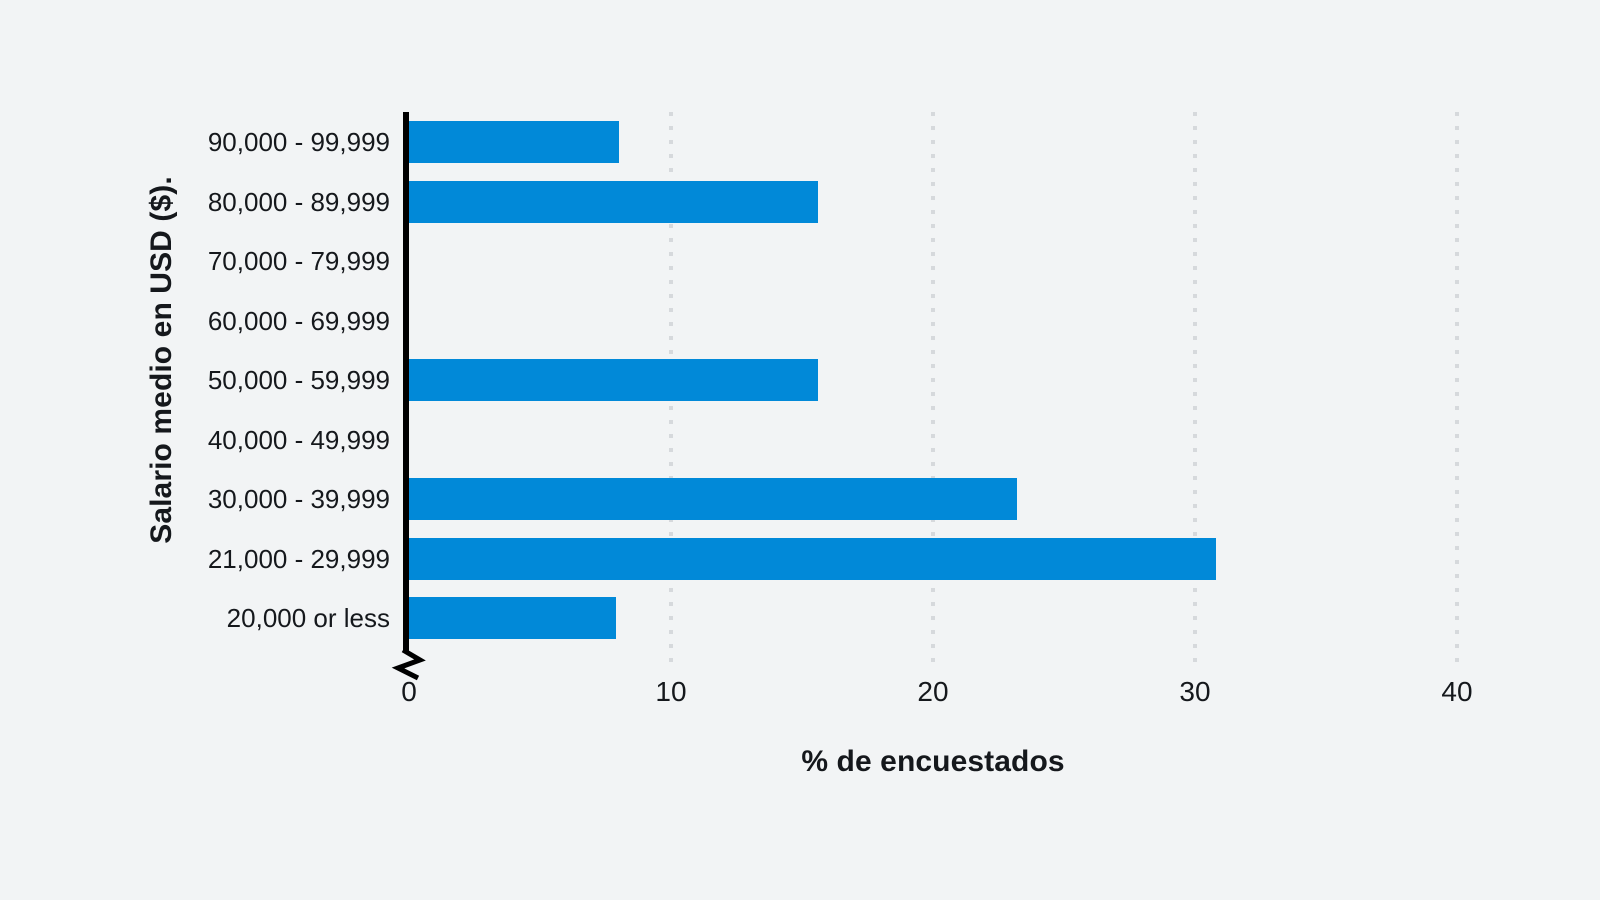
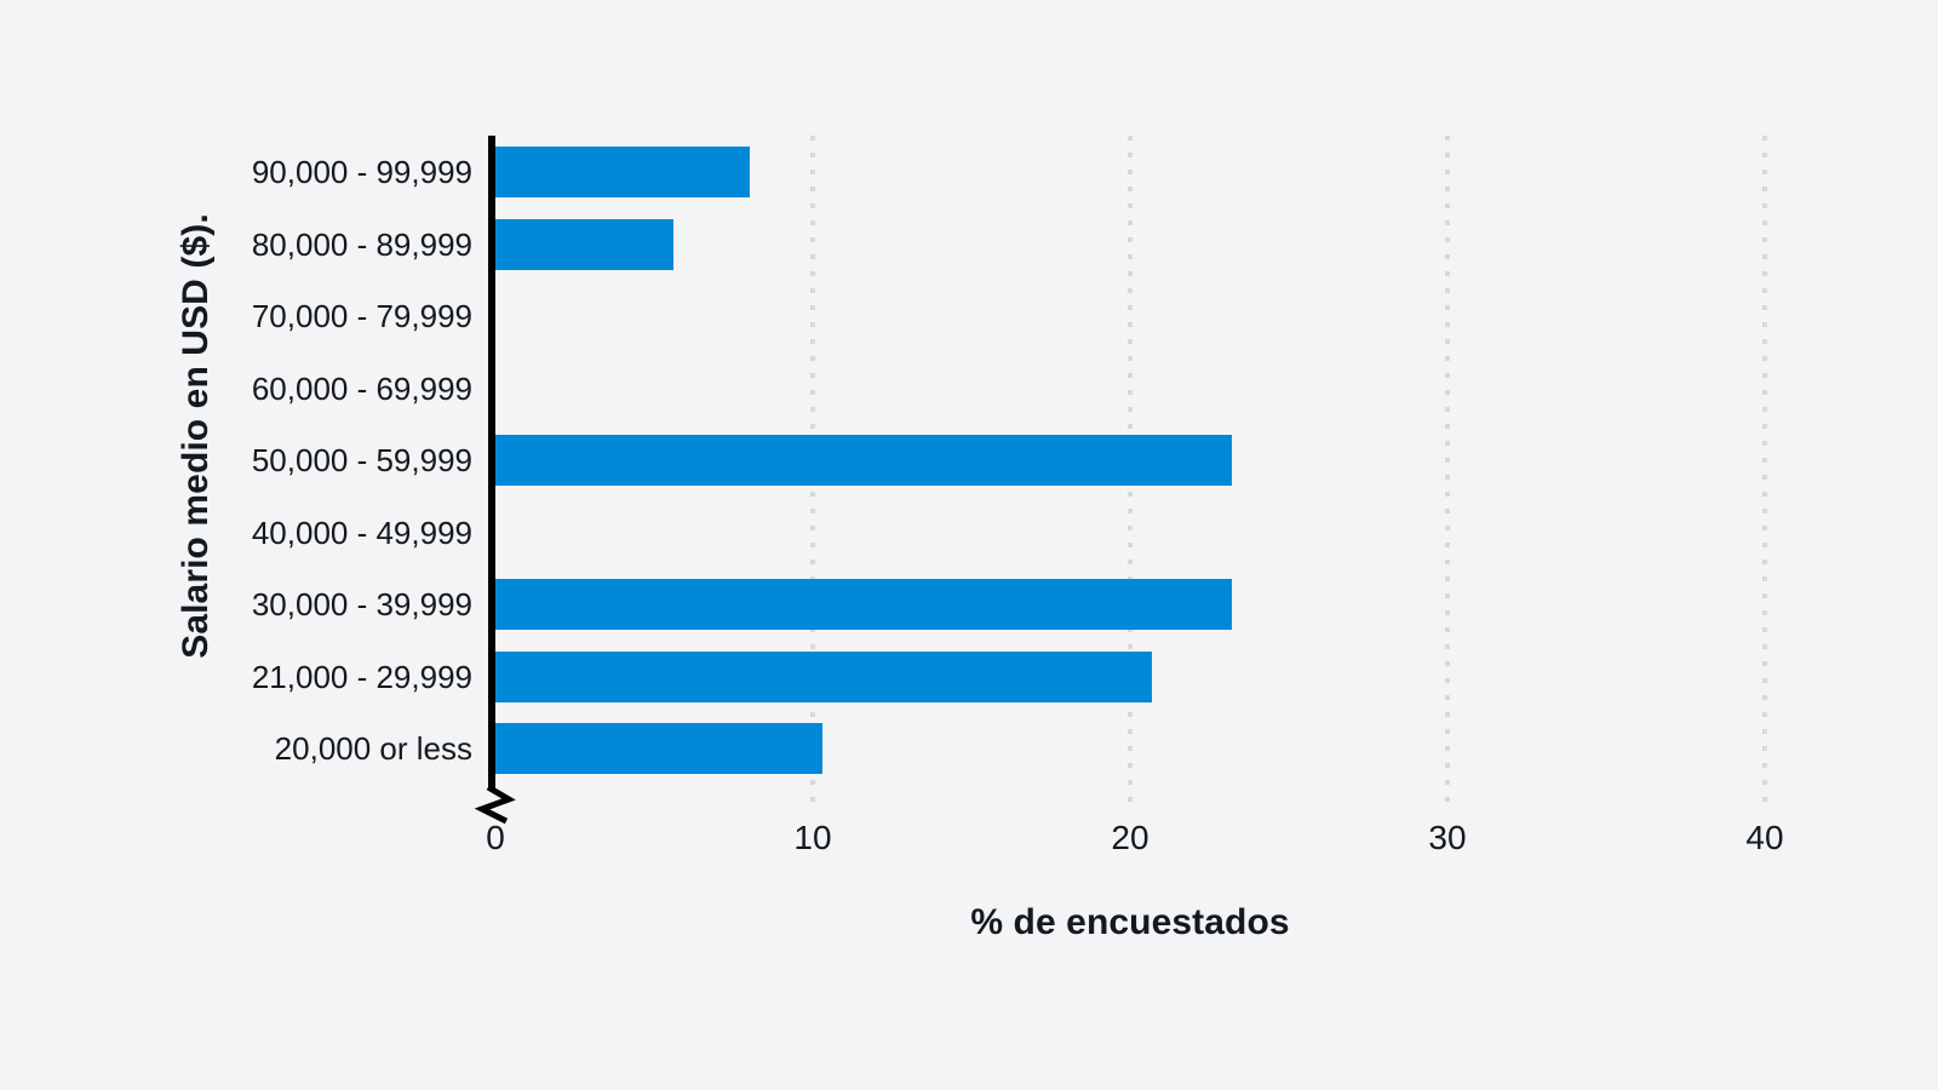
20,000 or less: 7.9 -> 10.3
21,000 - 29,999: 30.8 -> 20.7
50,000 - 59,999: 15.6 -> 23.2
80,000 - 89,999: 15.6 -> 5.6
